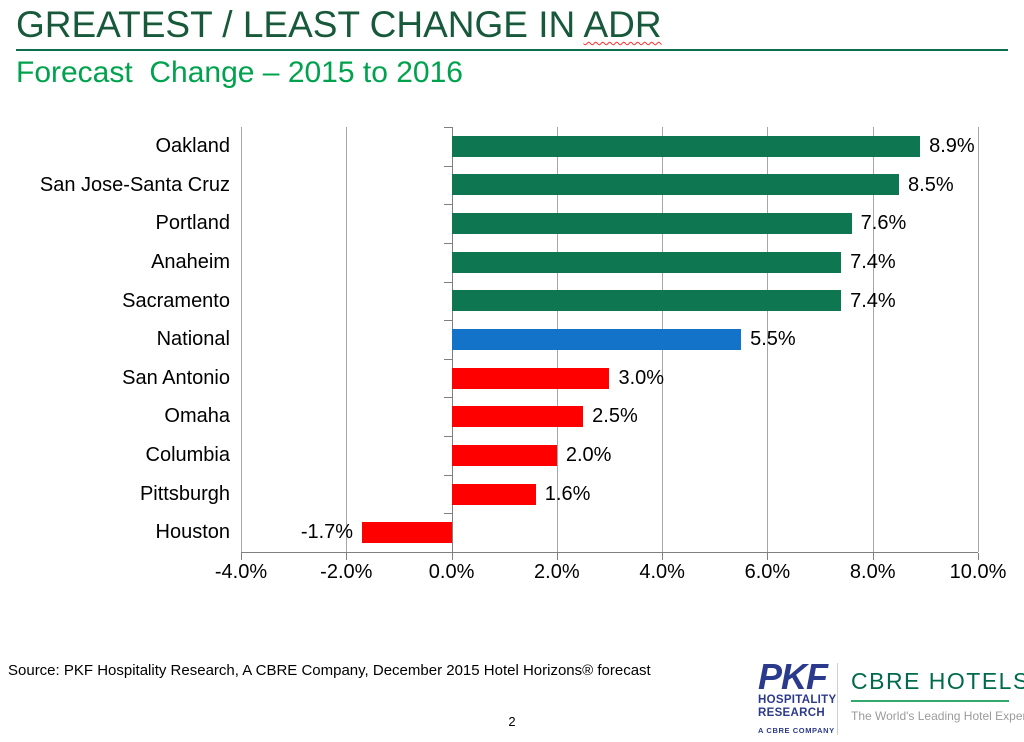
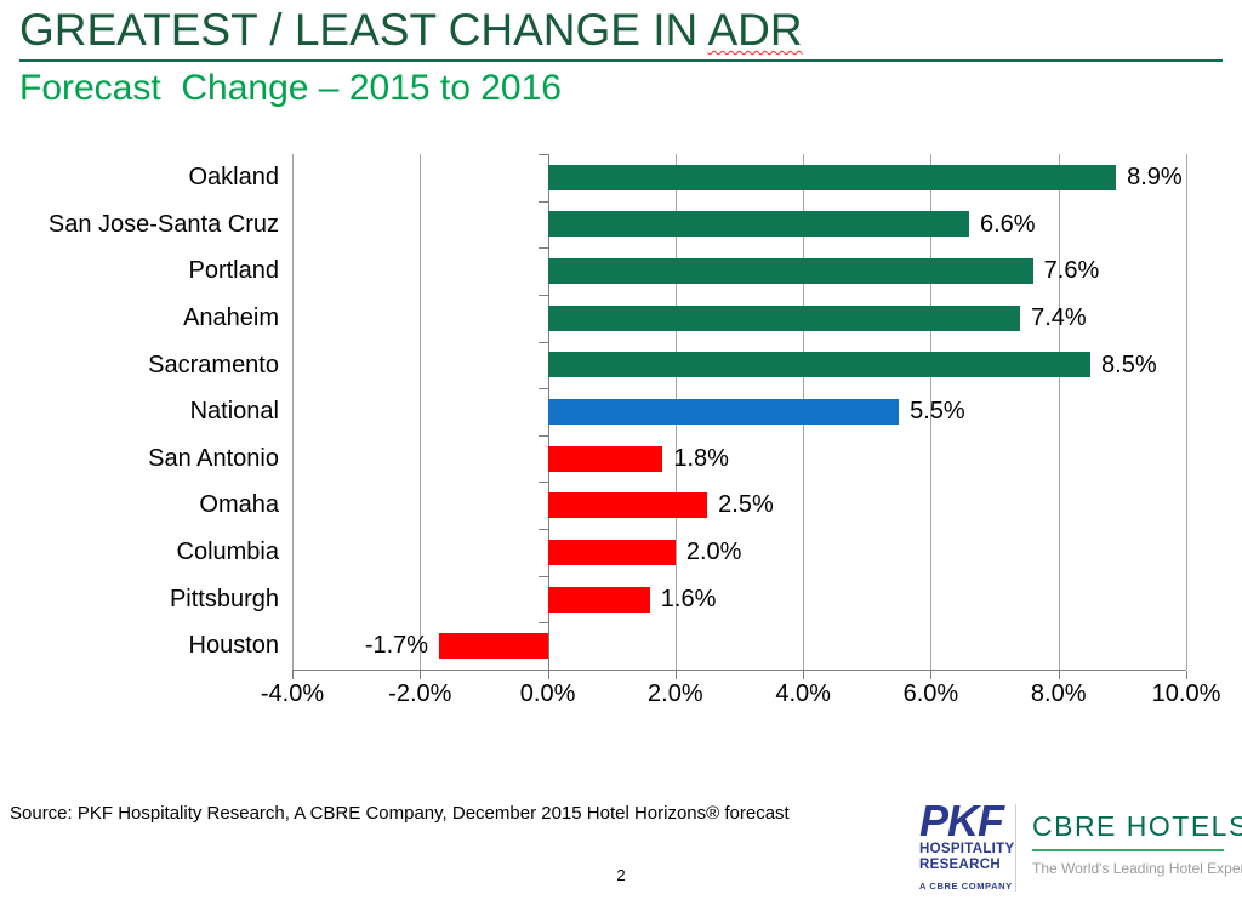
San Jose-Santa Cruz: 8.5% -> 6.6%
Sacramento: 7.4% -> 8.5%
San Antonio: 3.0% -> 1.8%
